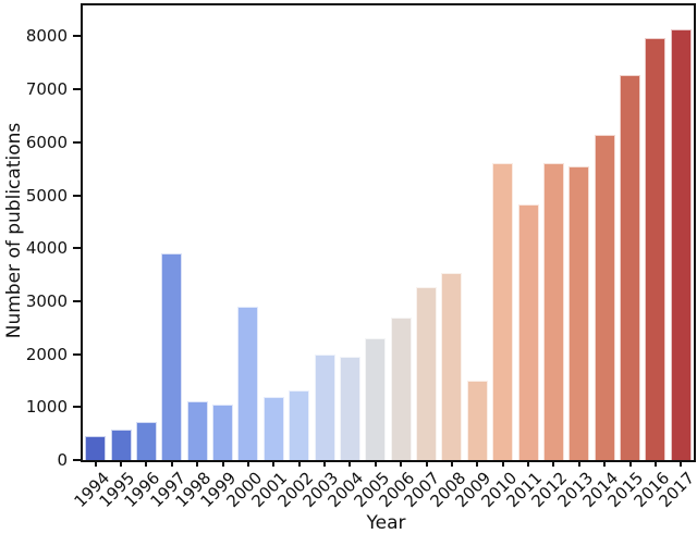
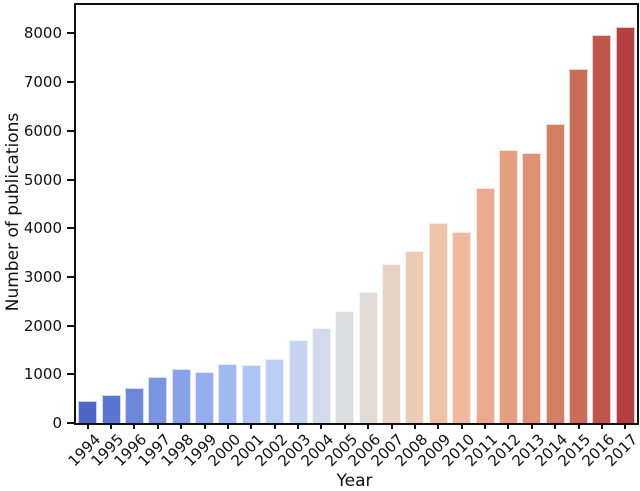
1997: 3900 -> 1000
2000: 2900 -> 1200
2003: 2000 -> 1700
2009: 1500 -> 4100
2010: 5600 -> 3900
